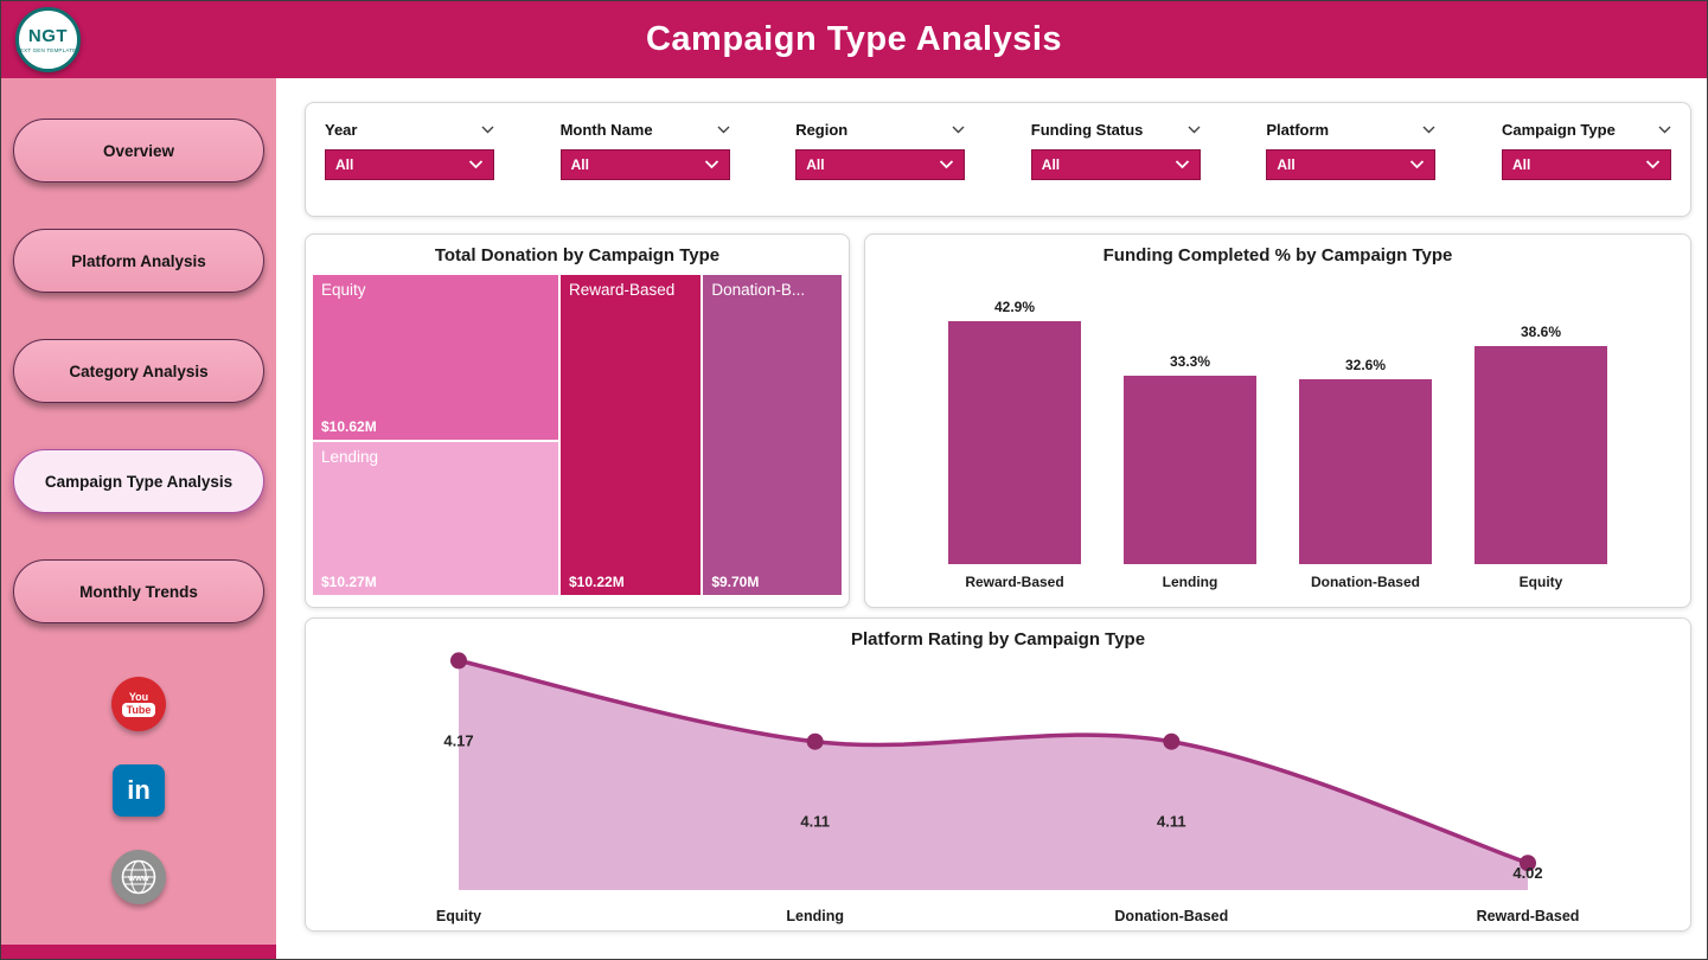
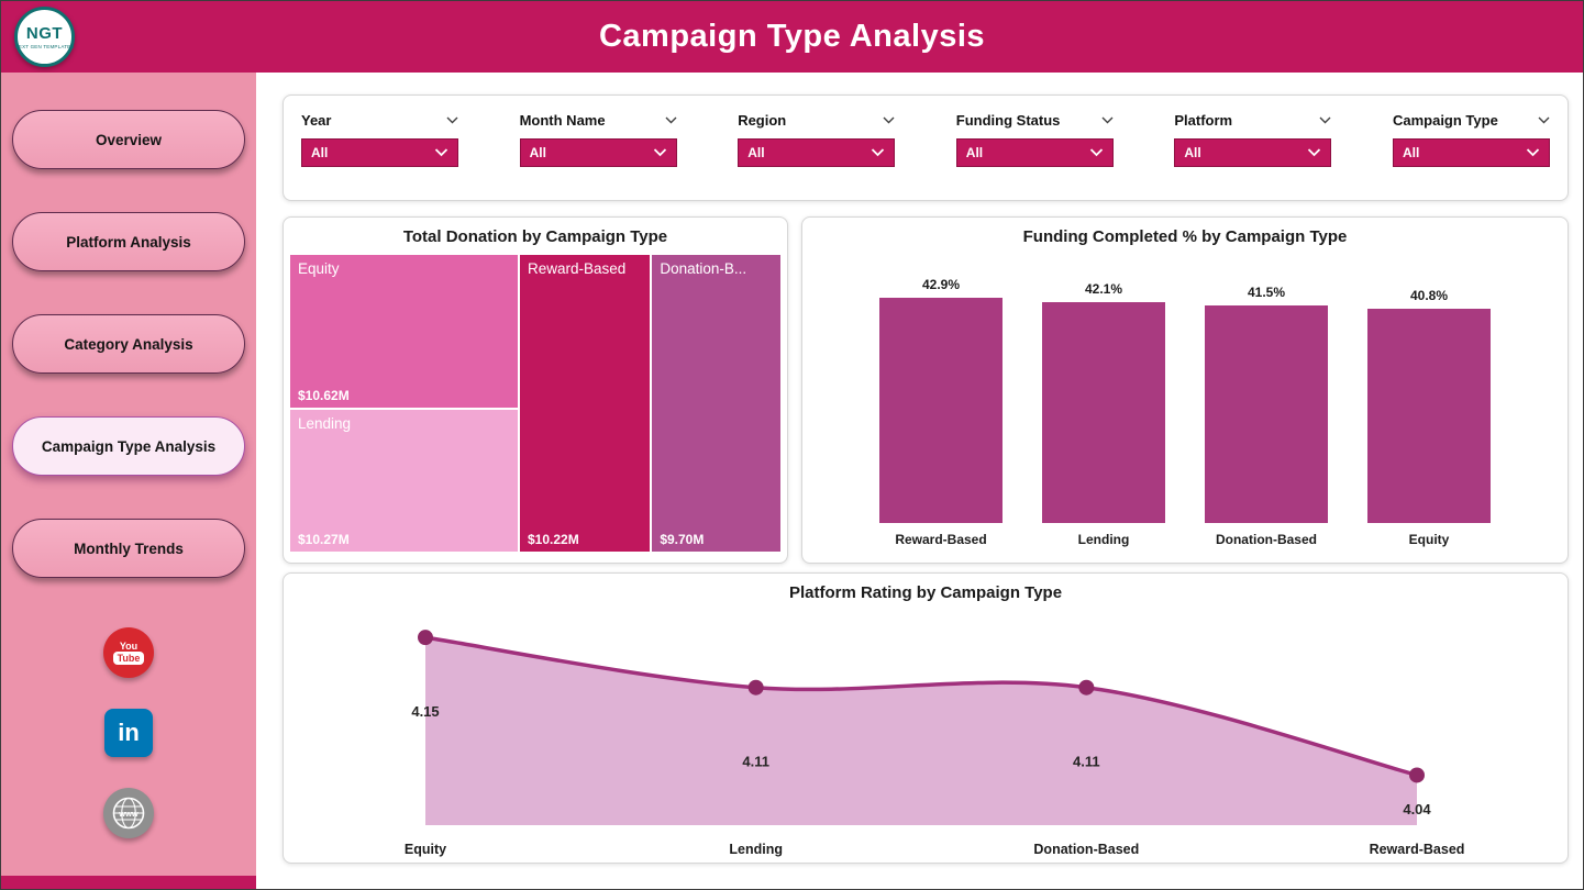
Funding Completed % by Campaign Type/Lending: 33.3% -> 42.1%
Funding Completed % by Campaign Type/Donation-Based: 32.6% -> 41.5%
Funding Completed % by Campaign Type/Equity: 38.6% -> 40.8%
Platform Rating by Campaign Type/Equity: 4.17 -> 4.15
Platform Rating by Campaign Type/Reward-Based: 4.02 -> 4.04
